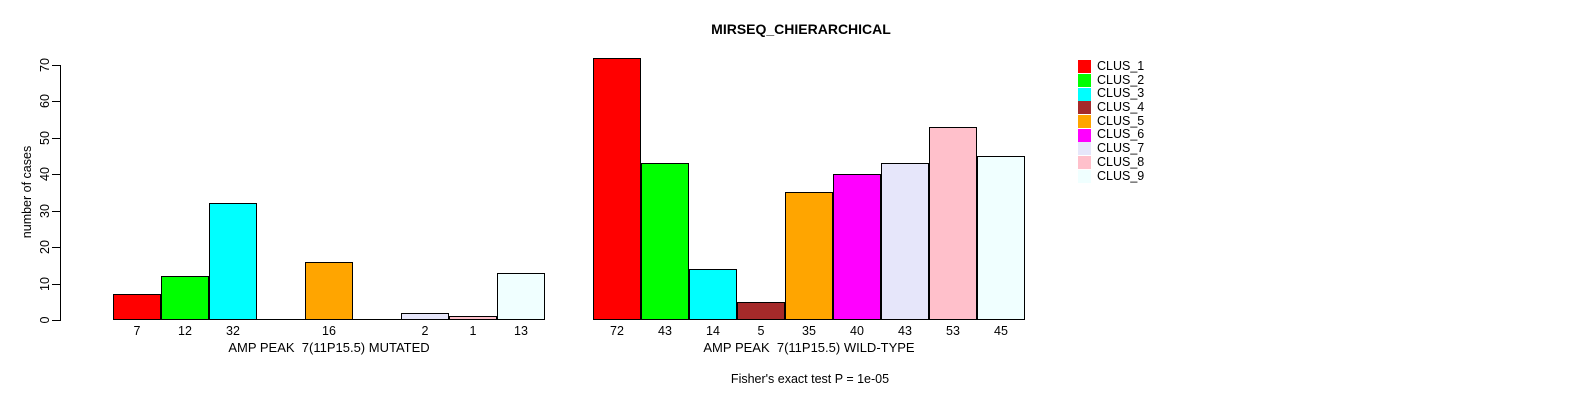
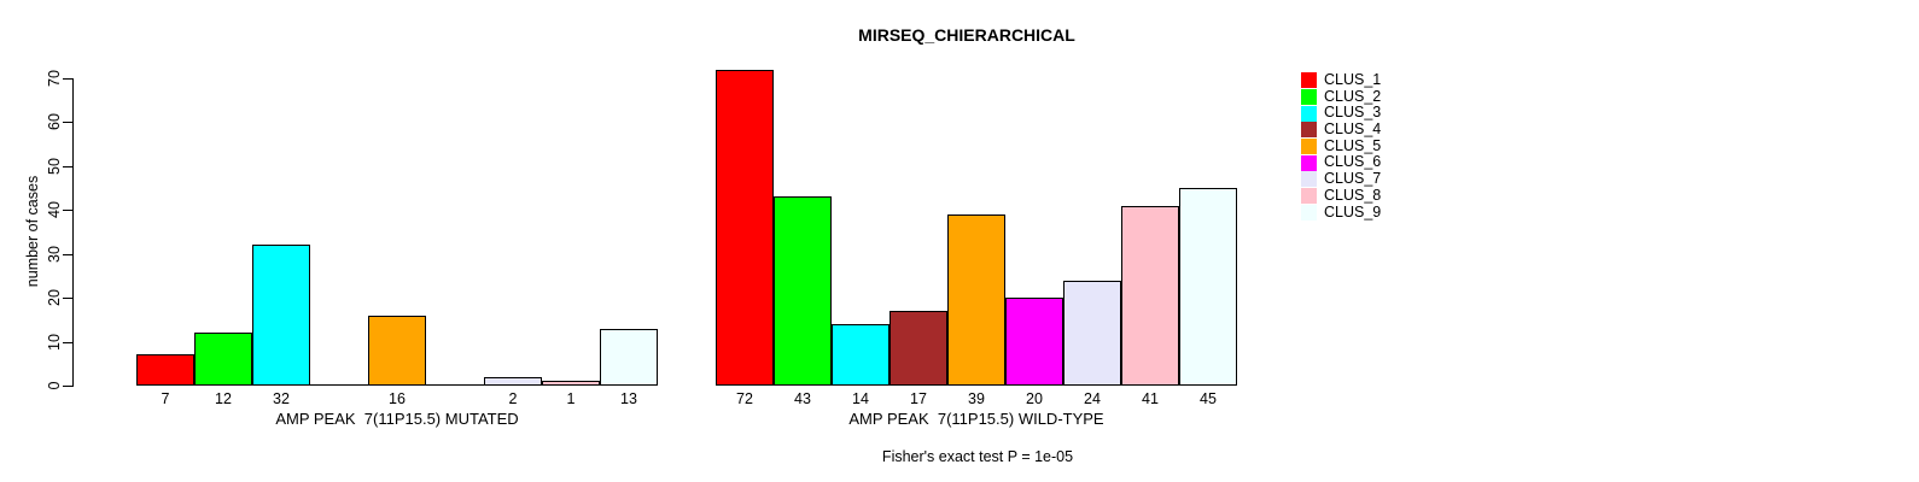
CLUS_4/AMP PEAK 7(11P15.5) WILD-TYPE: 5 -> 17
CLUS_5/AMP PEAK 7(11P15.5) WILD-TYPE: 35 -> 39
CLUS_6/AMP PEAK 7(11P15.5) WILD-TYPE: 40 -> 20
CLUS_7/AMP PEAK 7(11P15.5) WILD-TYPE: 43 -> 24
CLUS_8/AMP PEAK 7(11P15.5) WILD-TYPE: 53 -> 41
